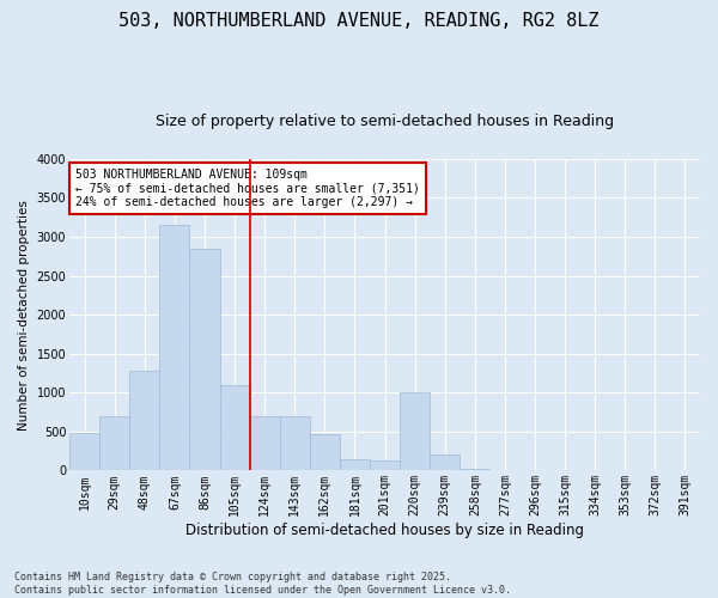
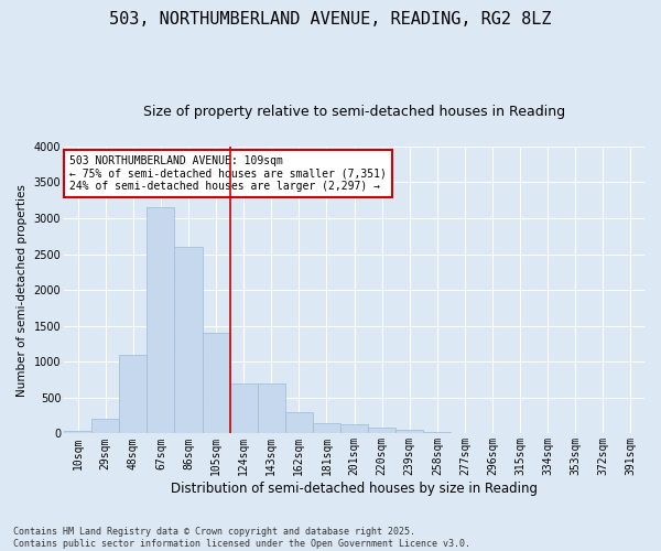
10sqm: 480 -> 30
29sqm: 700 -> 200
48sqm: 1280 -> 1100
86sqm: 2840 -> 2600
105sqm: 1100 -> 1400
162sqm: 460 -> 300
220sqm: 1000 -> 90
239sqm: 200 -> 40
